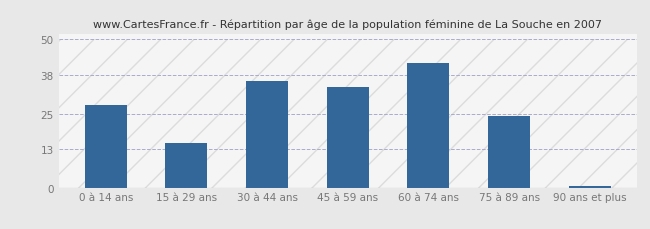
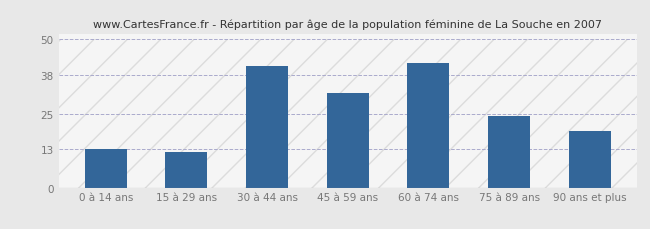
0 à 14 ans: 28.0 -> 13.0
15 à 29 ans: 15.0 -> 12.0
30 à 44 ans: 36.0 -> 41.0
45 à 59 ans: 34.0 -> 32.0
90 ans et plus: 0.5 -> 19.0
